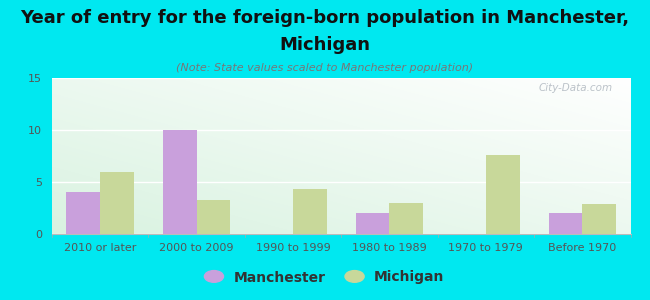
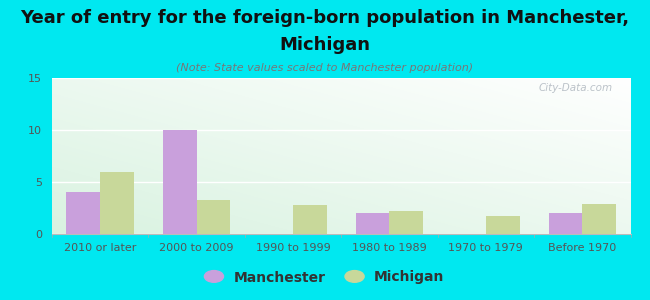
Michigan/1990 to 1999: 4.3 -> 2.8
Michigan/1980 to 1989: 3.0 -> 2.2
Michigan/1970 to 1979: 7.6 -> 1.7
